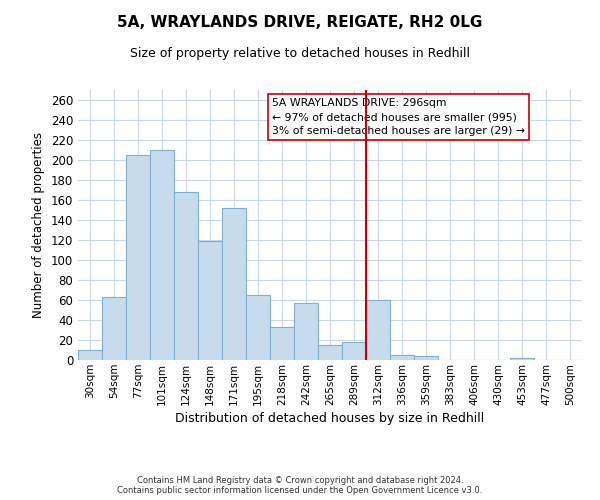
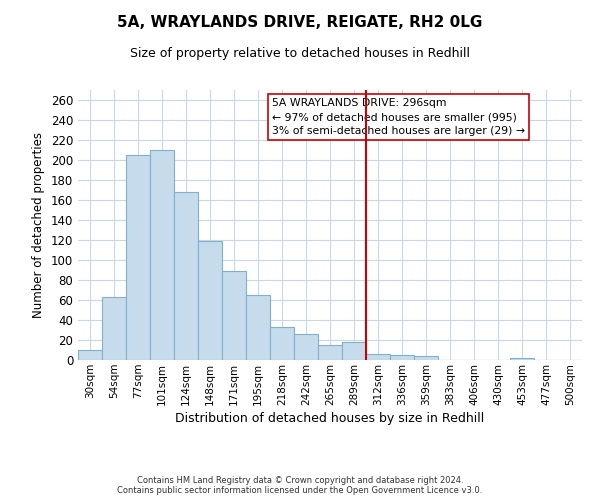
171sqm: 152 -> 89
242sqm: 57 -> 26
312sqm: 60 -> 6
